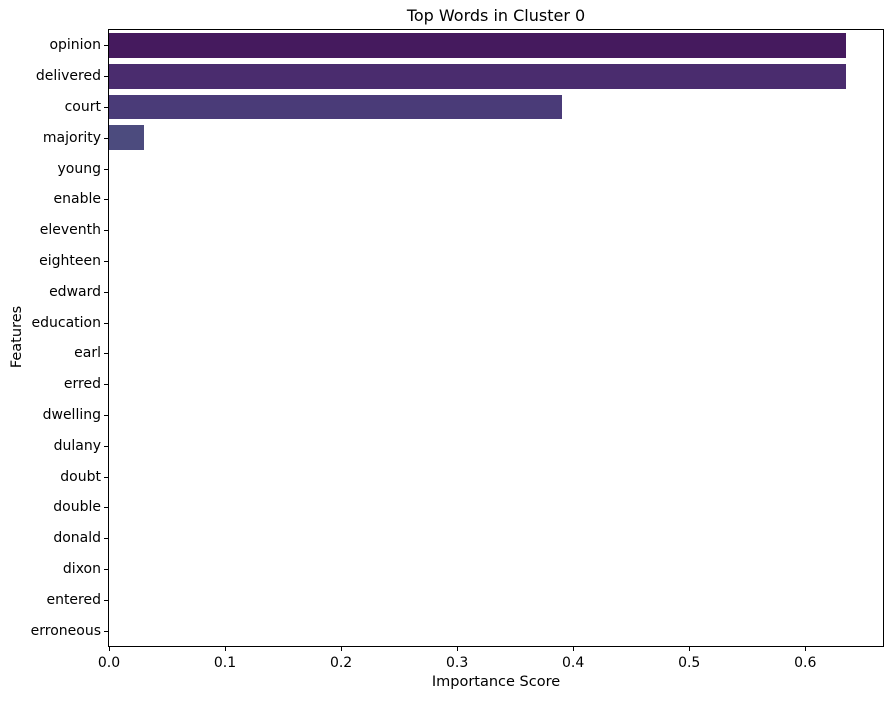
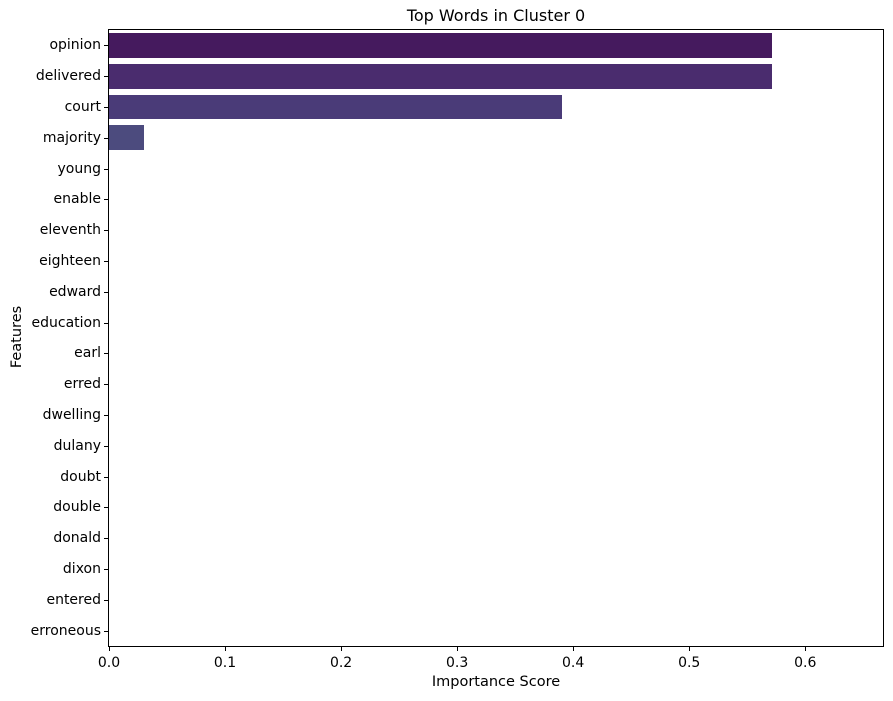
opinion: 0.635 -> 0.571
delivered: 0.635 -> 0.571
